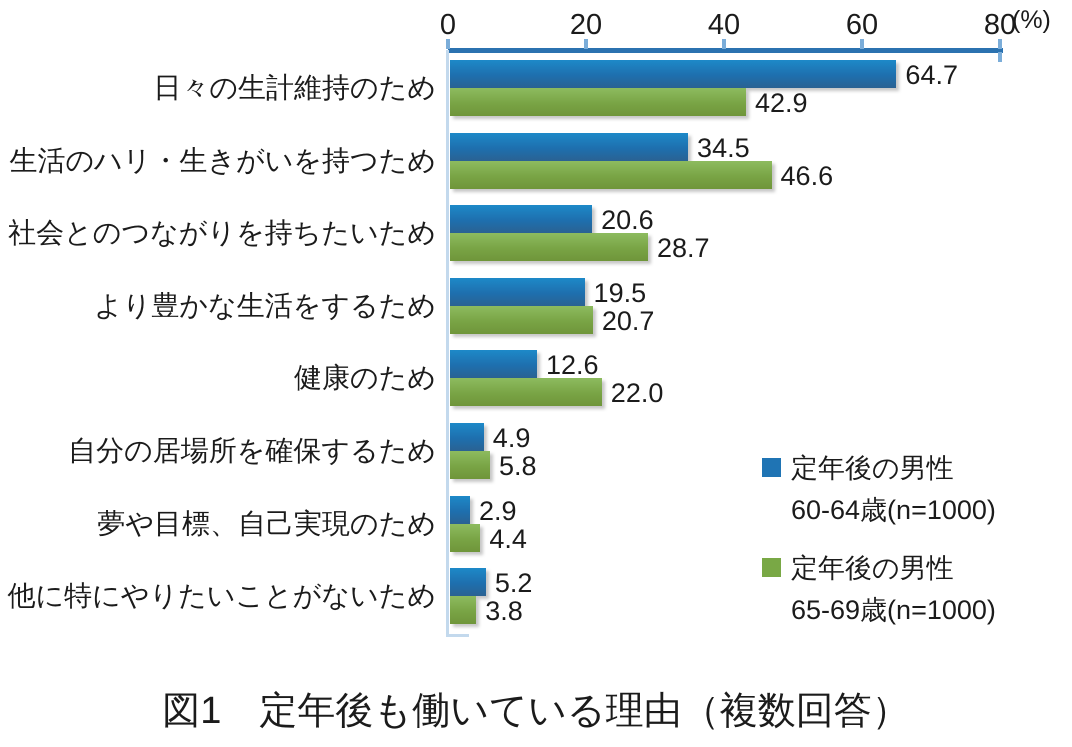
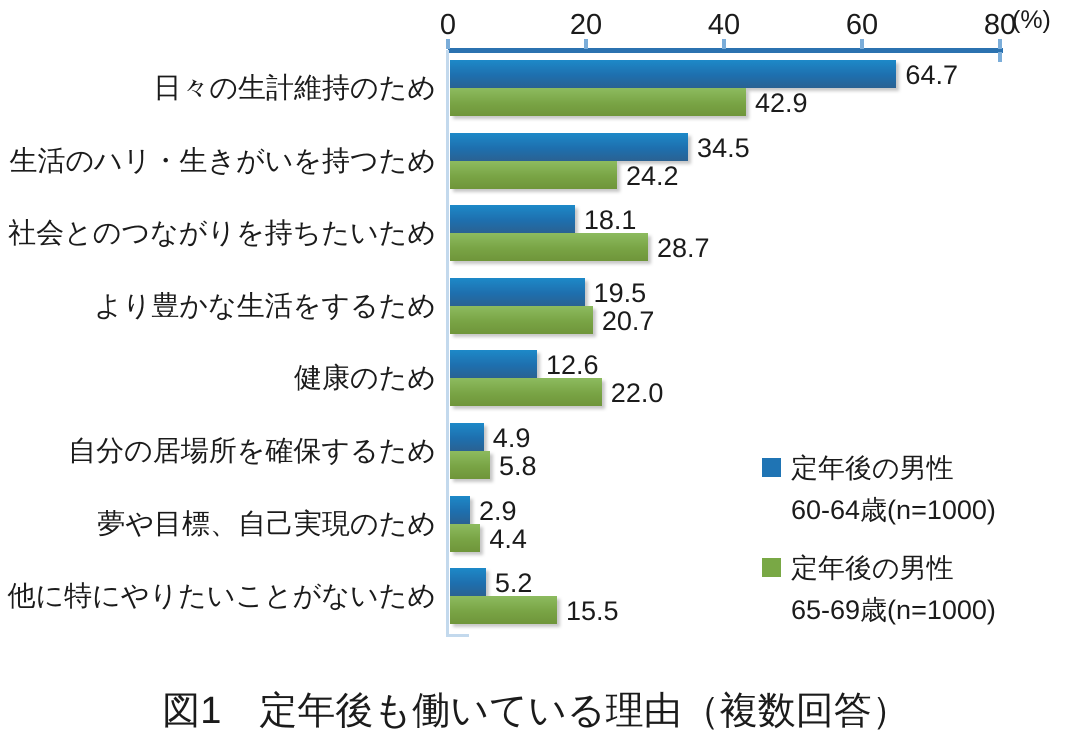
定年後の男性 65-69歳(n=1000)/生活のハリ・生きがいを持つため: 46.6 -> 24.2
定年後の男性 60-64歳(n=1000)/社会とのつながりを持ちたいため: 20.6 -> 18.1
定年後の男性 65-69歳(n=1000)/他に特にやりたいことがないため: 3.8 -> 15.5
